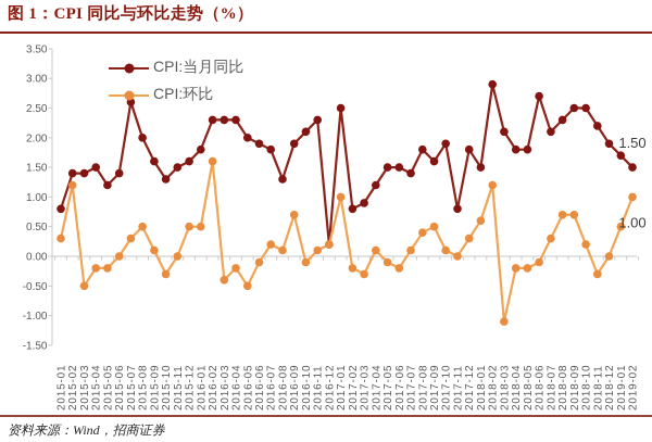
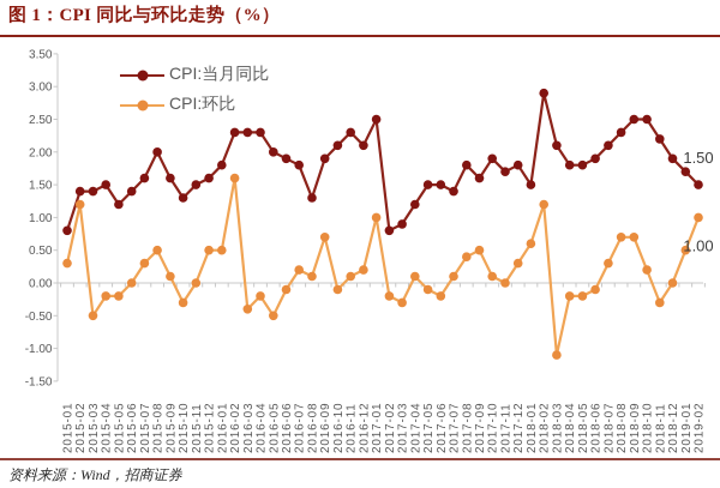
CPI:当月同比/2015-07: 2.6 -> 1.6
CPI:当月同比/2016-12: 0.2 -> 2.1
CPI:当月同比/2017-11: 0.8 -> 1.7
CPI:当月同比/2018-06: 2.7 -> 1.9
